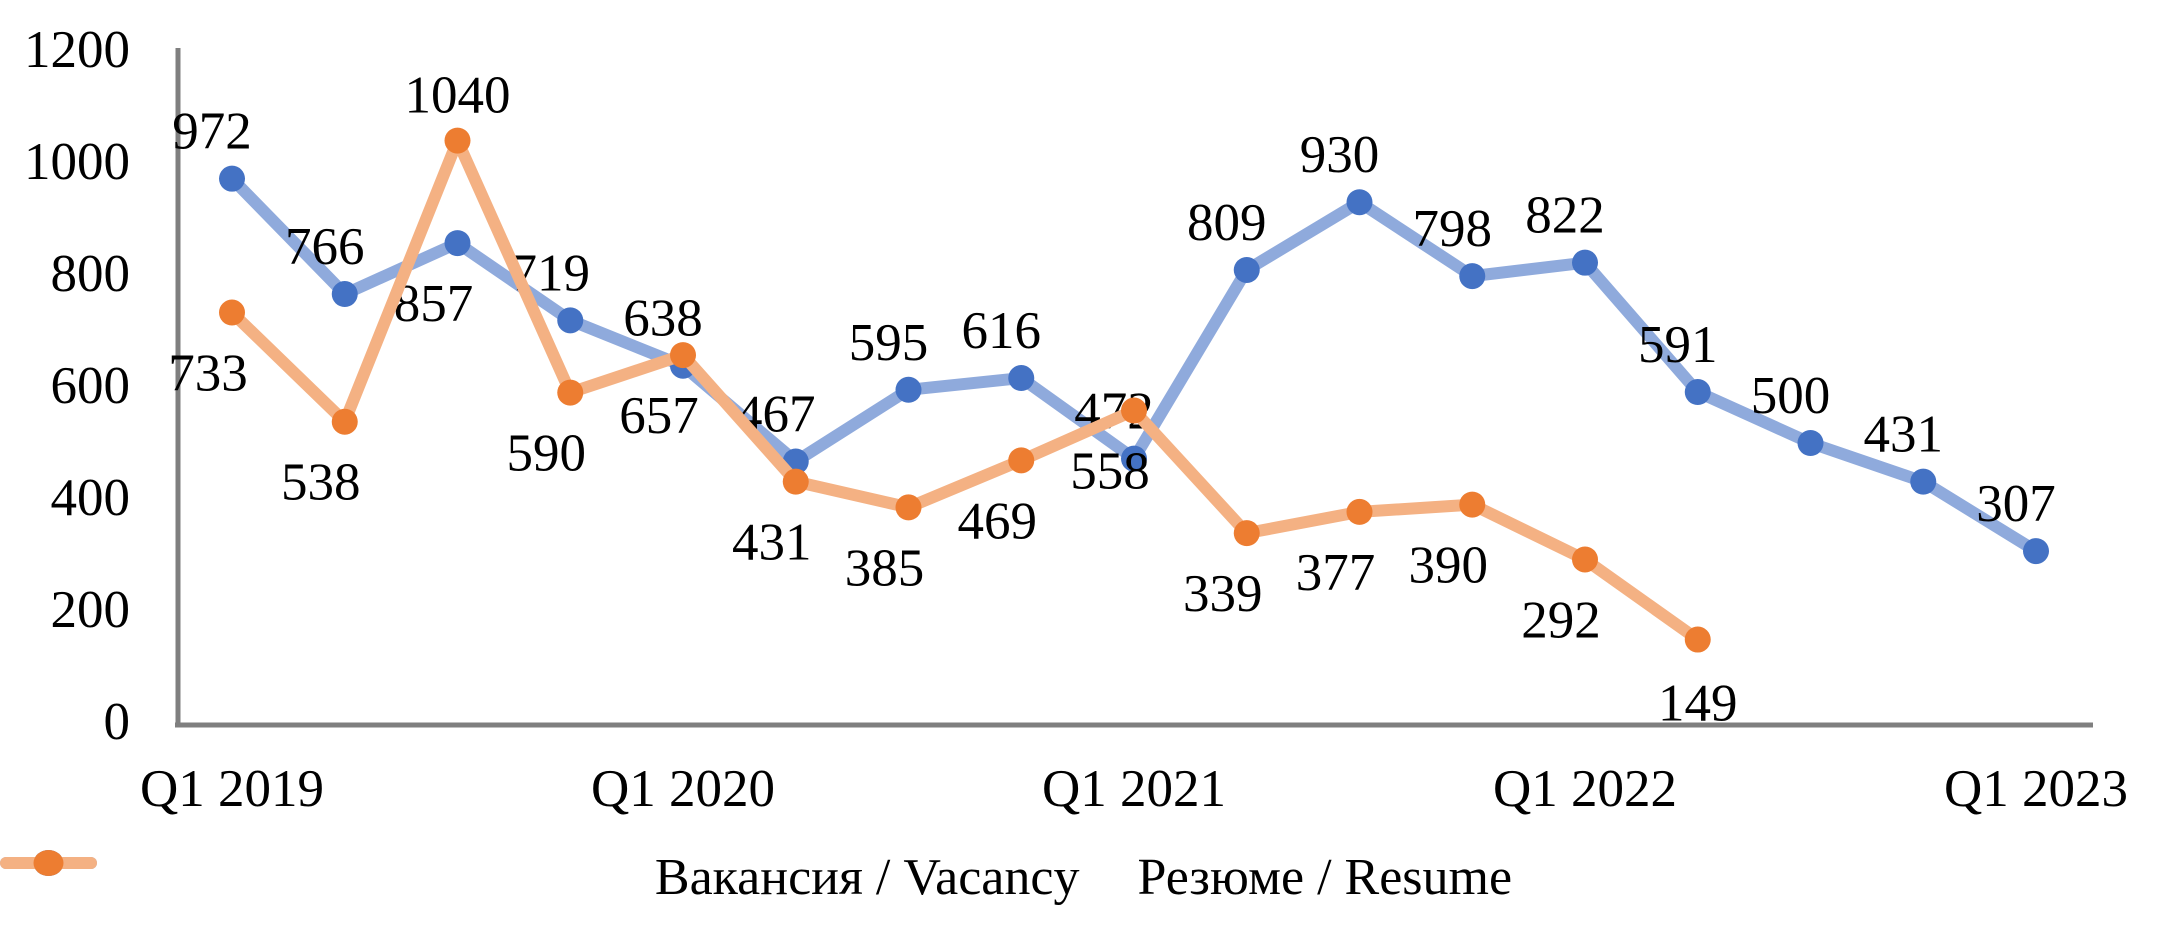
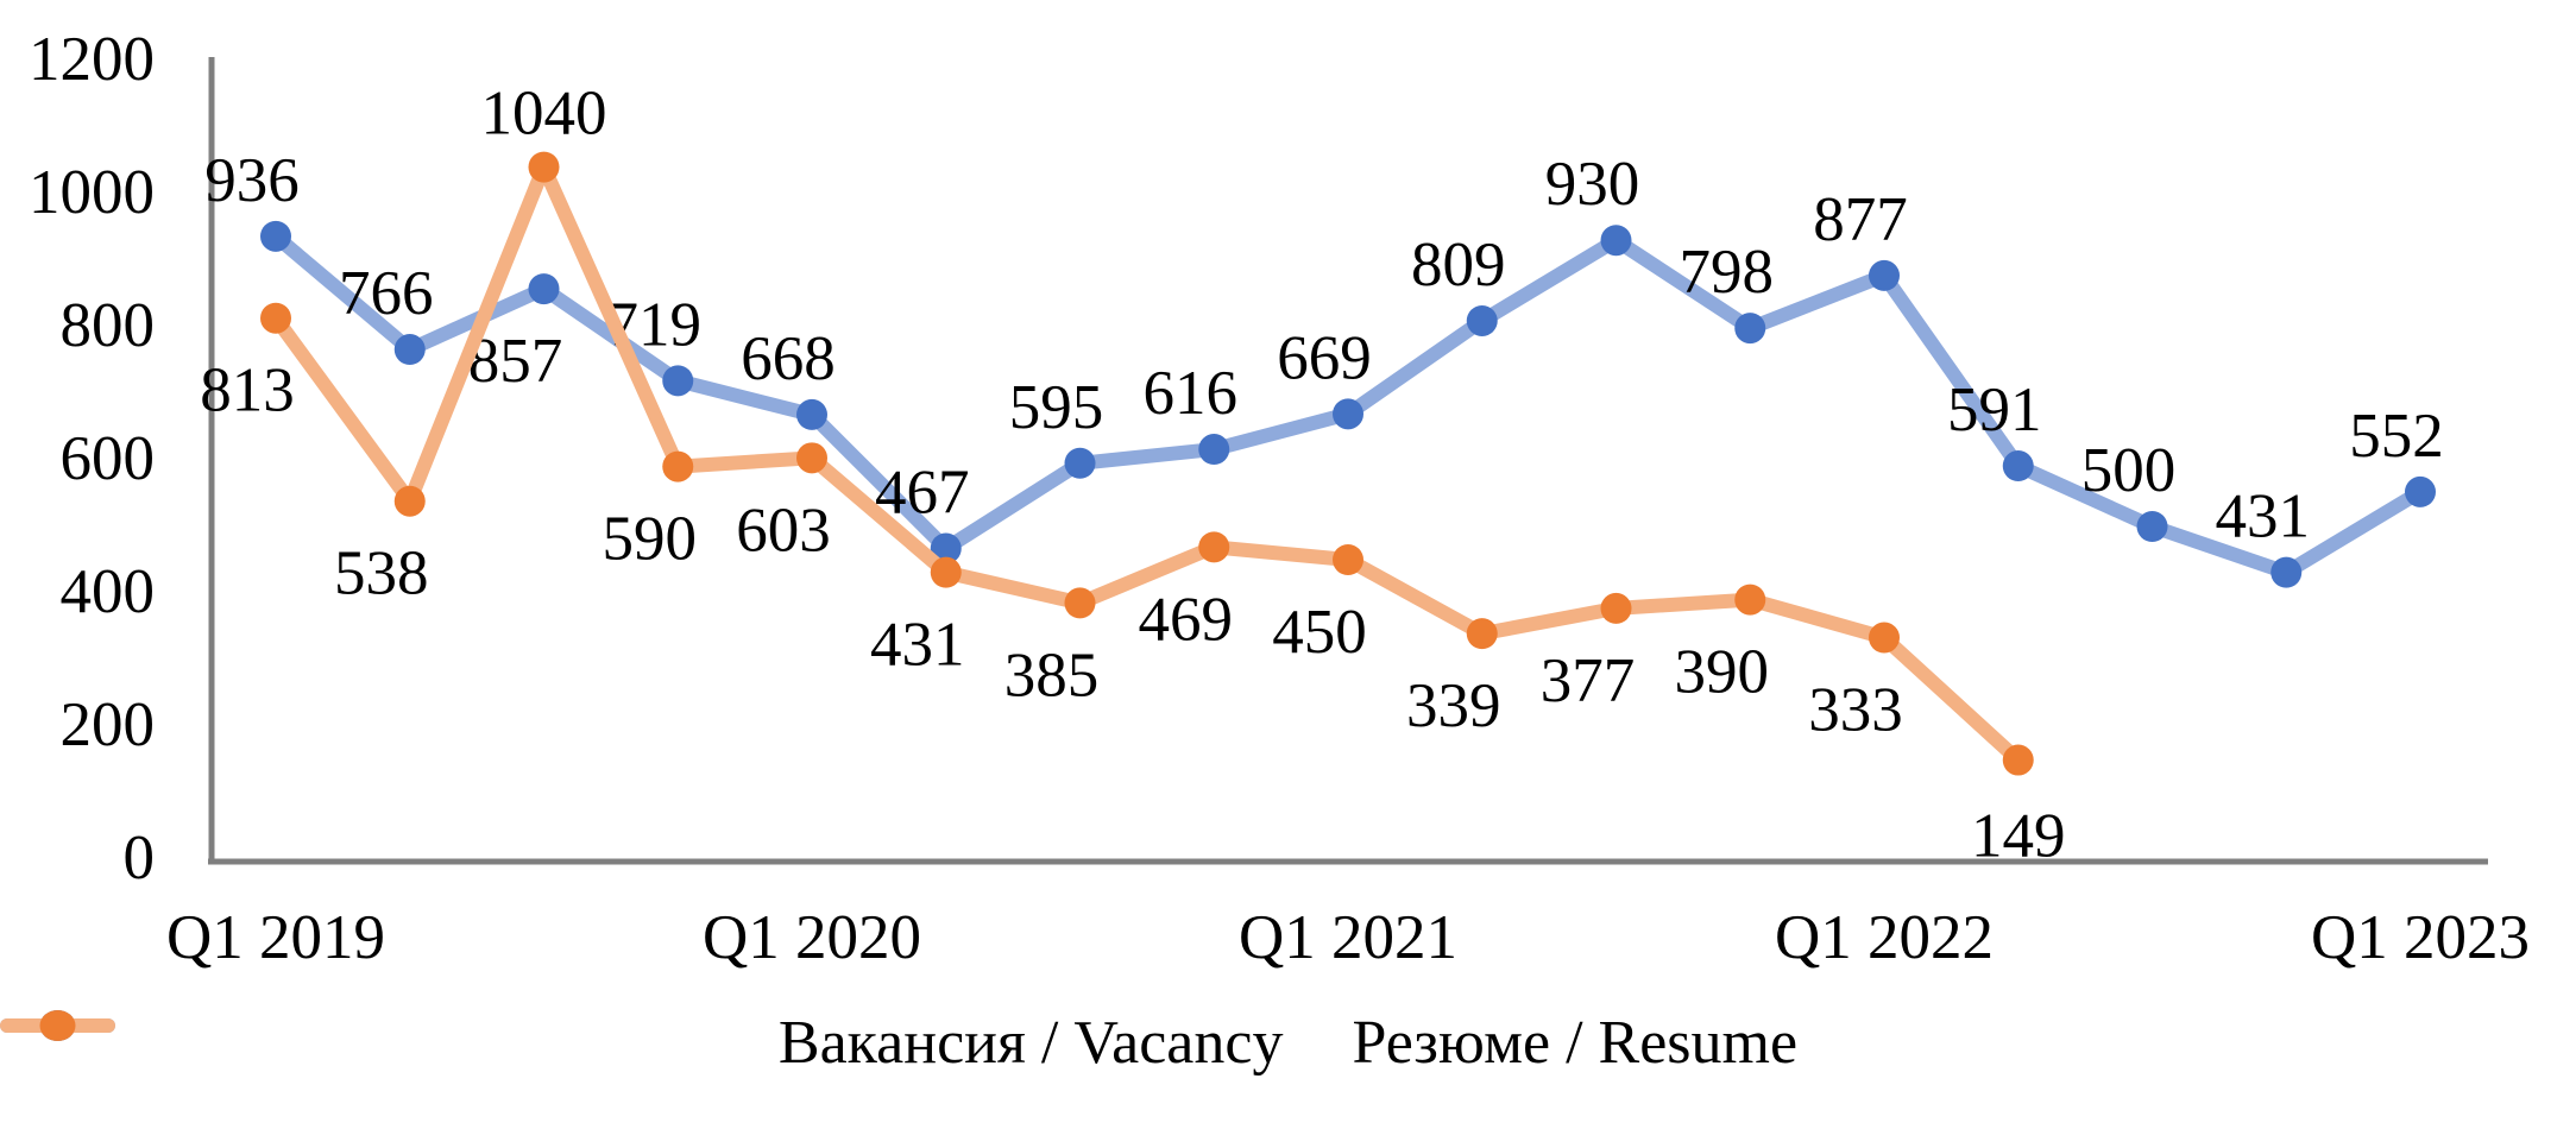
Вакансия / Vacancy/Q1 2019: 972 -> 936
Резюме / Resume/Q1 2019: 733 -> 813
Вакансия / Vacancy/Q1 2020: 638 -> 668
Резюме / Resume/Q1 2020: 657 -> 603
Вакансия / Vacancy/Q1 2021: 472 -> 669
Резюме / Resume/Q1 2021: 558 -> 450
Вакансия / Vacancy/Q1 2022: 822 -> 877
Резюме / Resume/Q1 2022: 292 -> 333
Вакансия / Vacancy/Q1 2023: 307 -> 552
